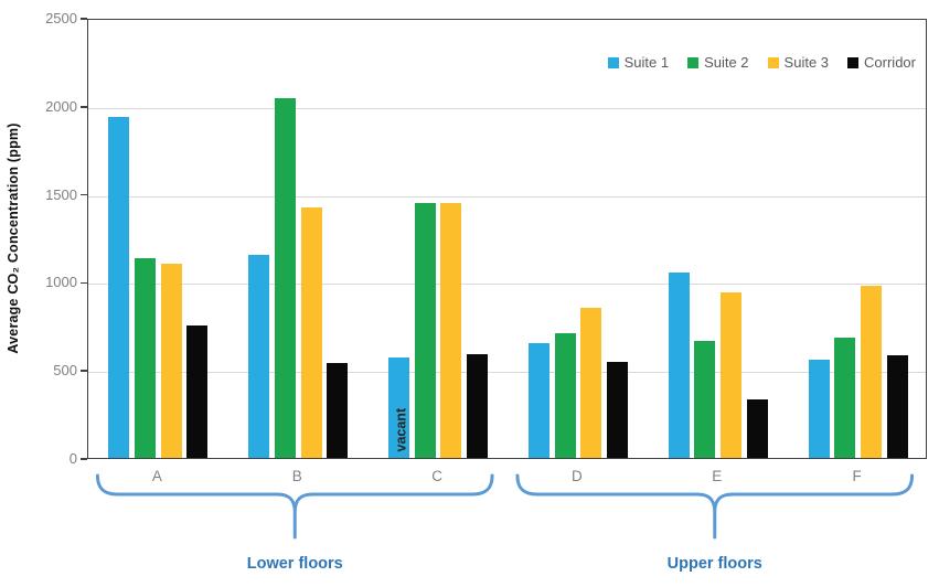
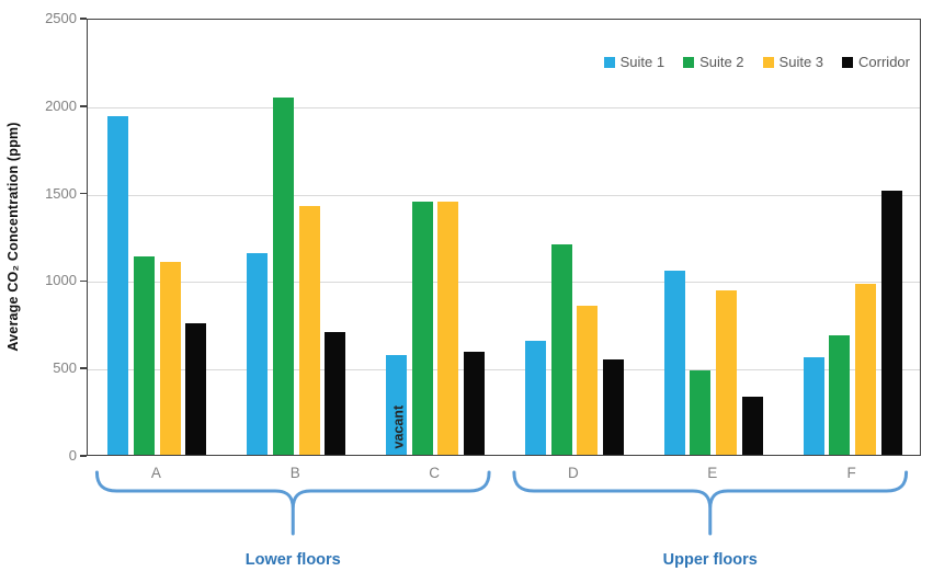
Corridor/B: 540 -> 700
Suite 2/D: 710 -> 1200
Suite 2/E: 660 -> 480
Corridor/F: 580 -> 1510
